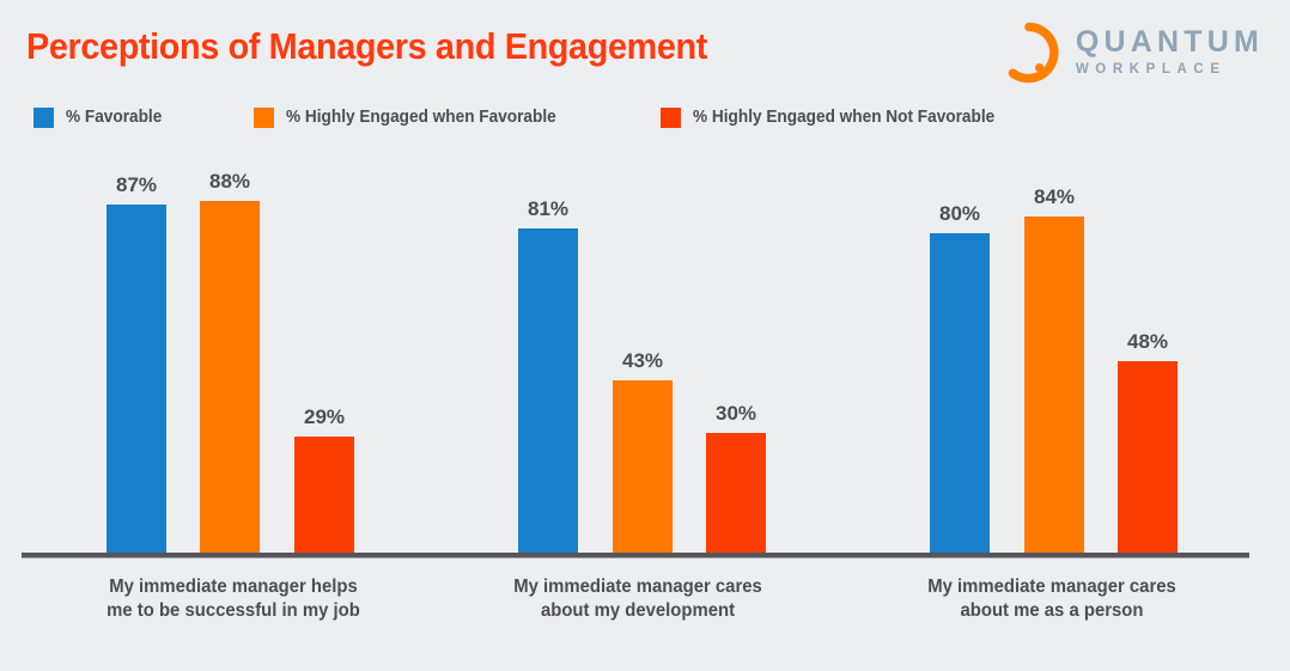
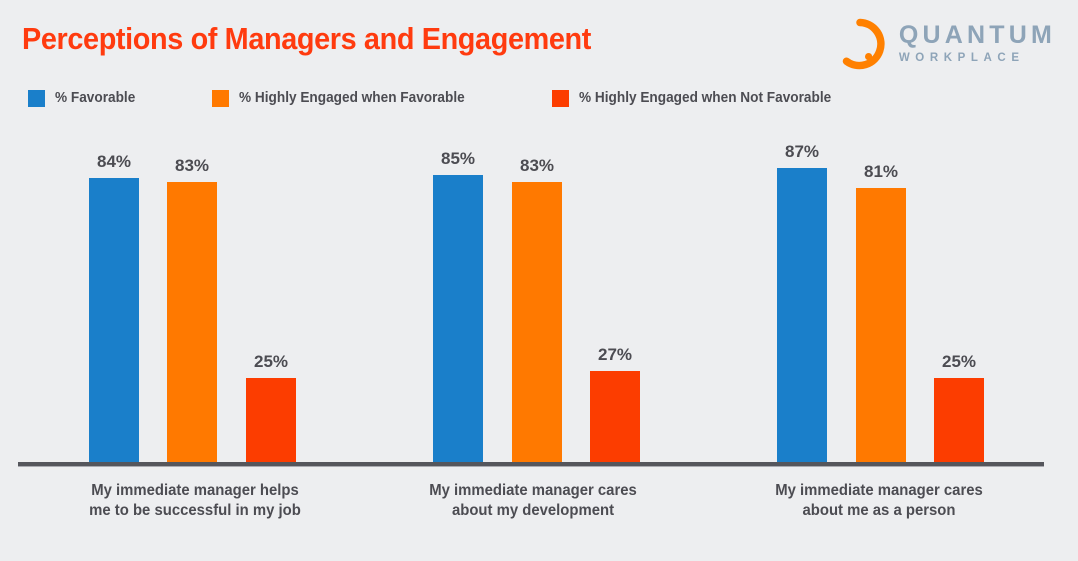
% Favorable/My immediate manager helps me to be successful in my job: 87% -> 84%
% Highly Engaged when Favorable/My immediate manager helps me to be successful in my job: 88% -> 83%
% Highly Engaged when Not Favorable/My immediate manager helps me to be successful in my job: 29% -> 25%
% Favorable/My immediate manager cares about my development: 81% -> 85%
% Highly Engaged when Favorable/My immediate manager cares about my development: 43% -> 83%
% Highly Engaged when Not Favorable/My immediate manager cares about my development: 30% -> 27%
% Favorable/My immediate manager cares about me as a person: 80% -> 87%
% Highly Engaged when Favorable/My immediate manager cares about me as a person: 84% -> 81%
% Highly Engaged when Not Favorable/My immediate manager cares about me as a person: 48% -> 25%
